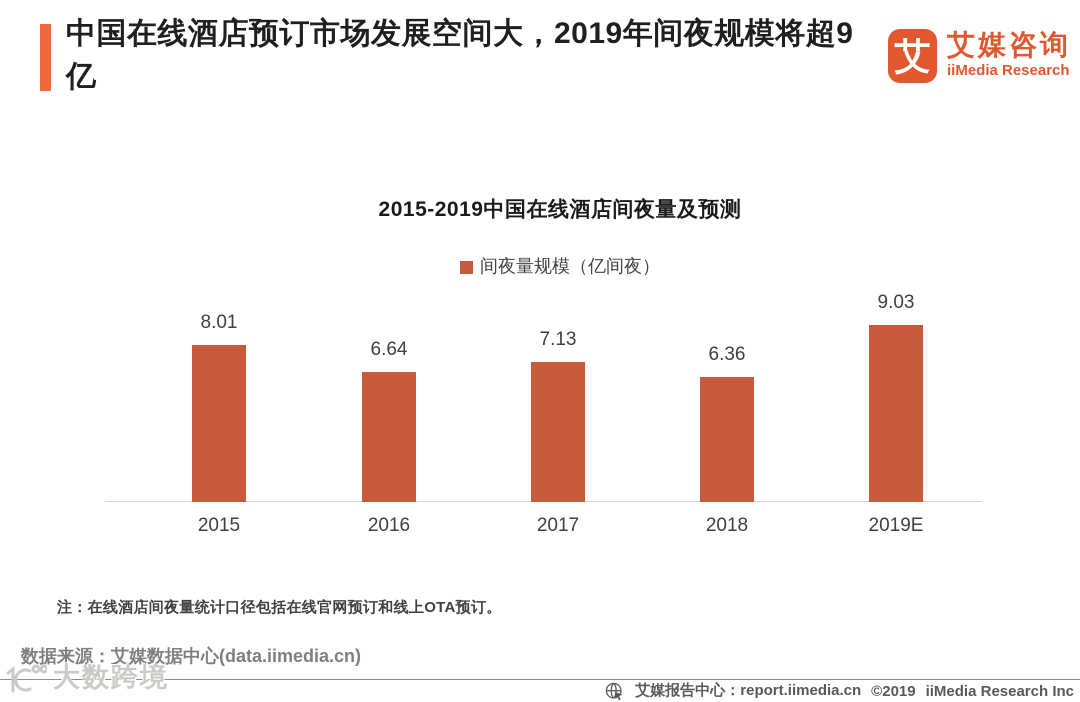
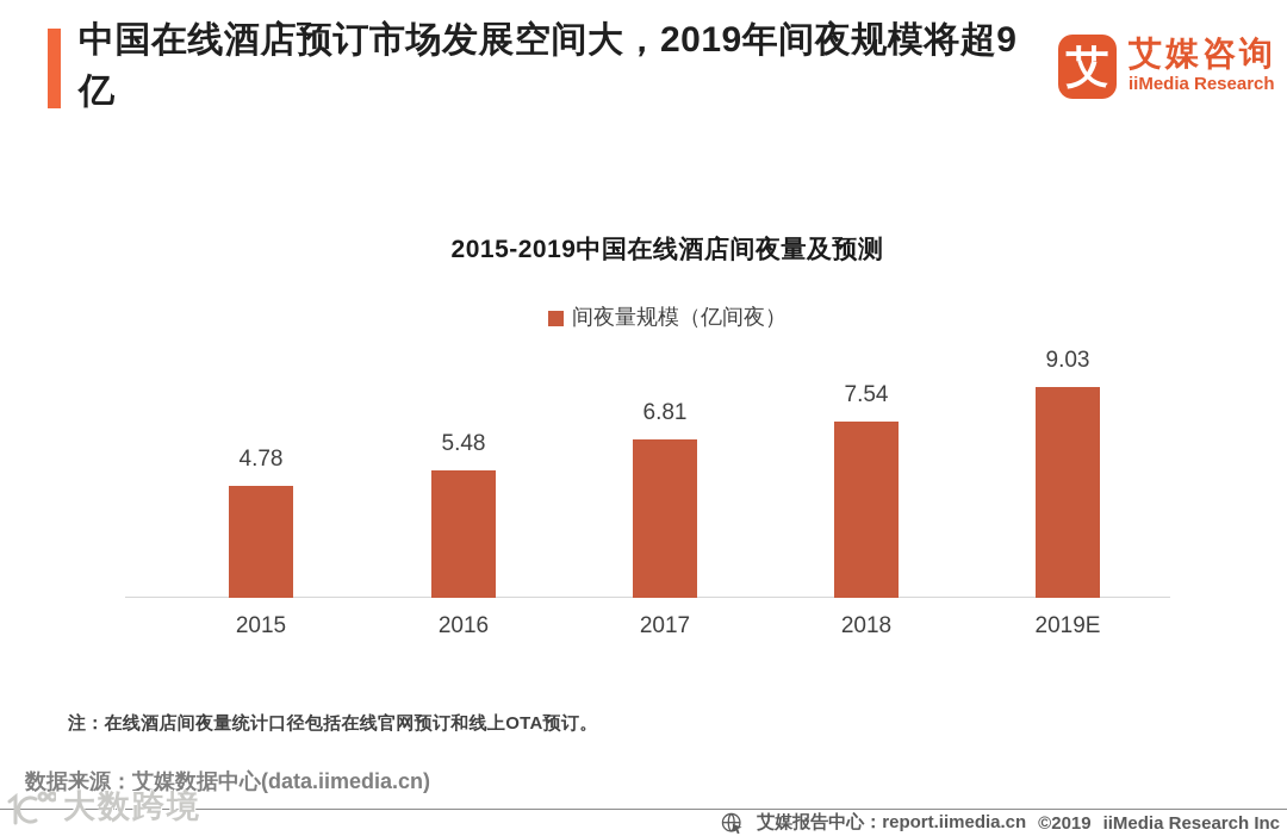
2015: 8.01 -> 4.78
2016: 6.64 -> 5.48
2017: 7.13 -> 6.81
2018: 6.36 -> 7.54
